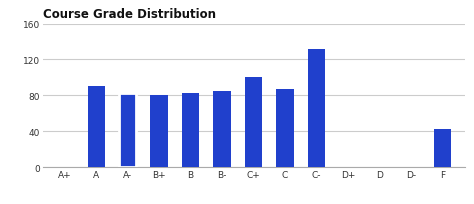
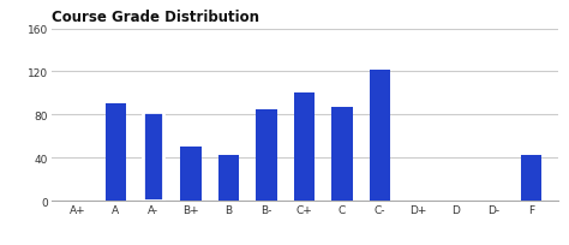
B+: 80 -> 50
B: 83 -> 42
C-: 132 -> 122
